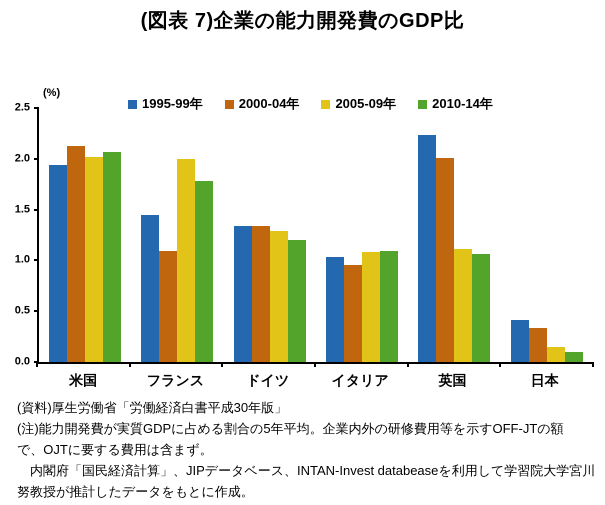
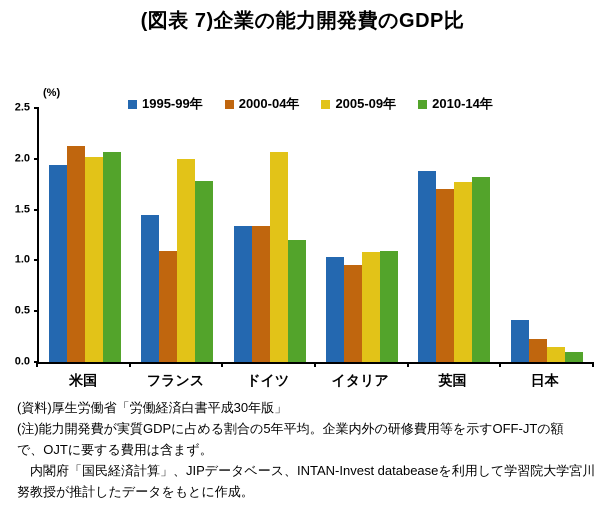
2005-09年/ドイツ: 1.29 -> 2.07
1995-99年/英国: 2.23 -> 1.88
2000-04年/英国: 2.01 -> 1.70
2005-09年/英国: 1.11 -> 1.77
2010-14年/英国: 1.06 -> 1.82
2000-04年/日本: 0.33 -> 0.23
